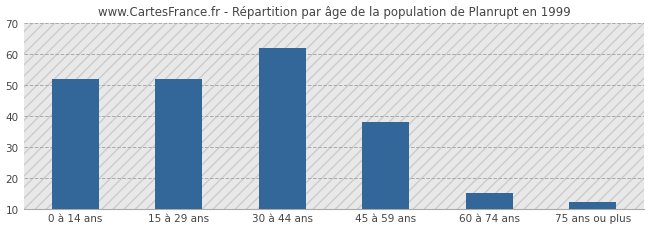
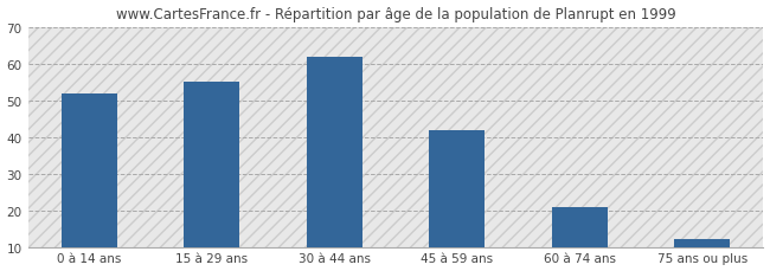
15 à 29 ans: 52 -> 55
45 à 59 ans: 38 -> 42
60 à 74 ans: 15 -> 21
